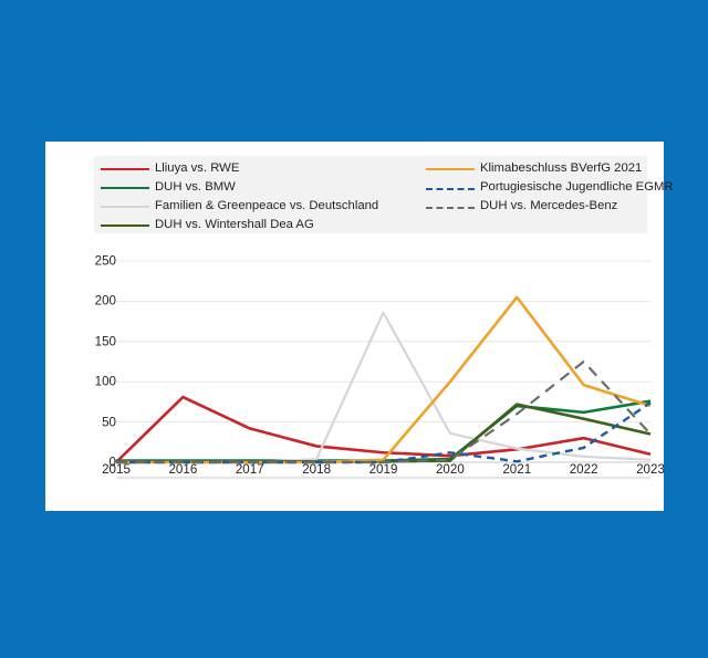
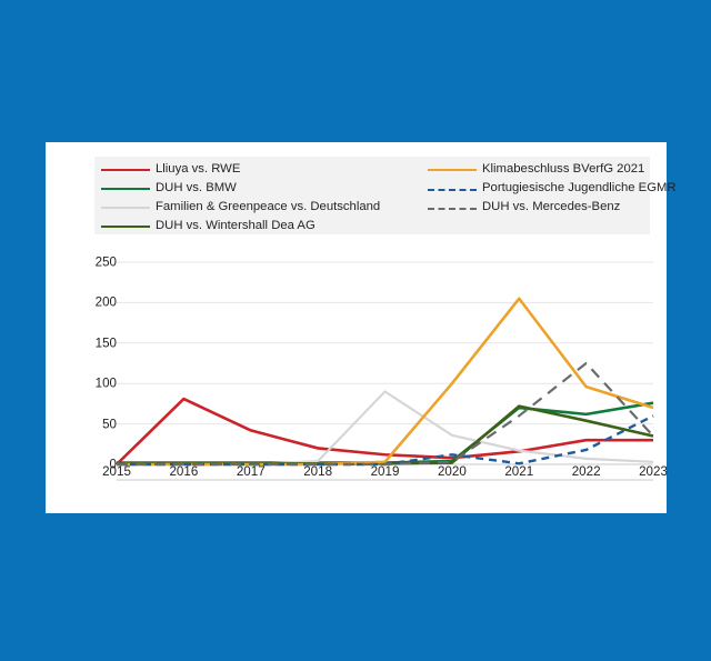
Familien & Greenpeace vs. Deutschland/2019: 190 -> 90
Lliuya vs. RWE/2023: 10 -> 30
Portugiesische Jugendliche EGMR/2023: 70 -> 60
